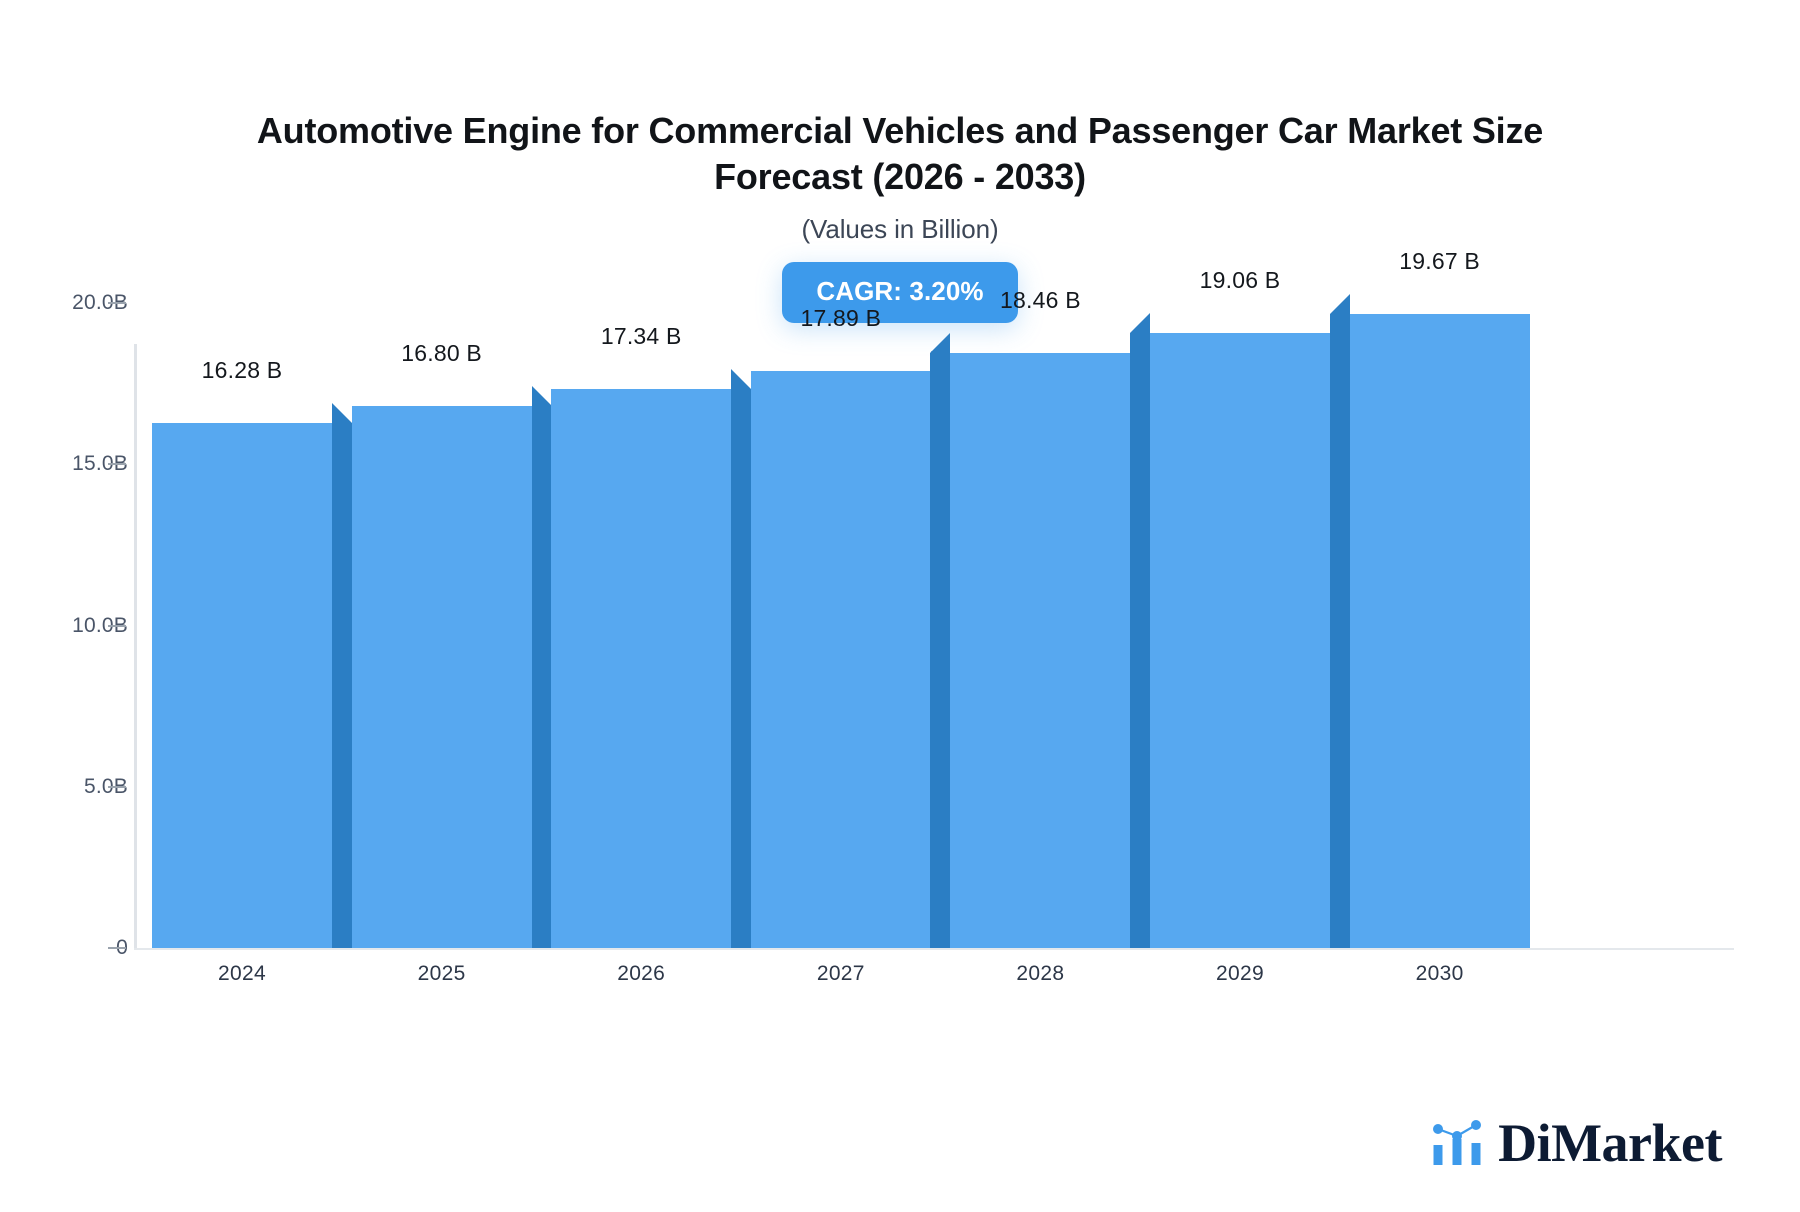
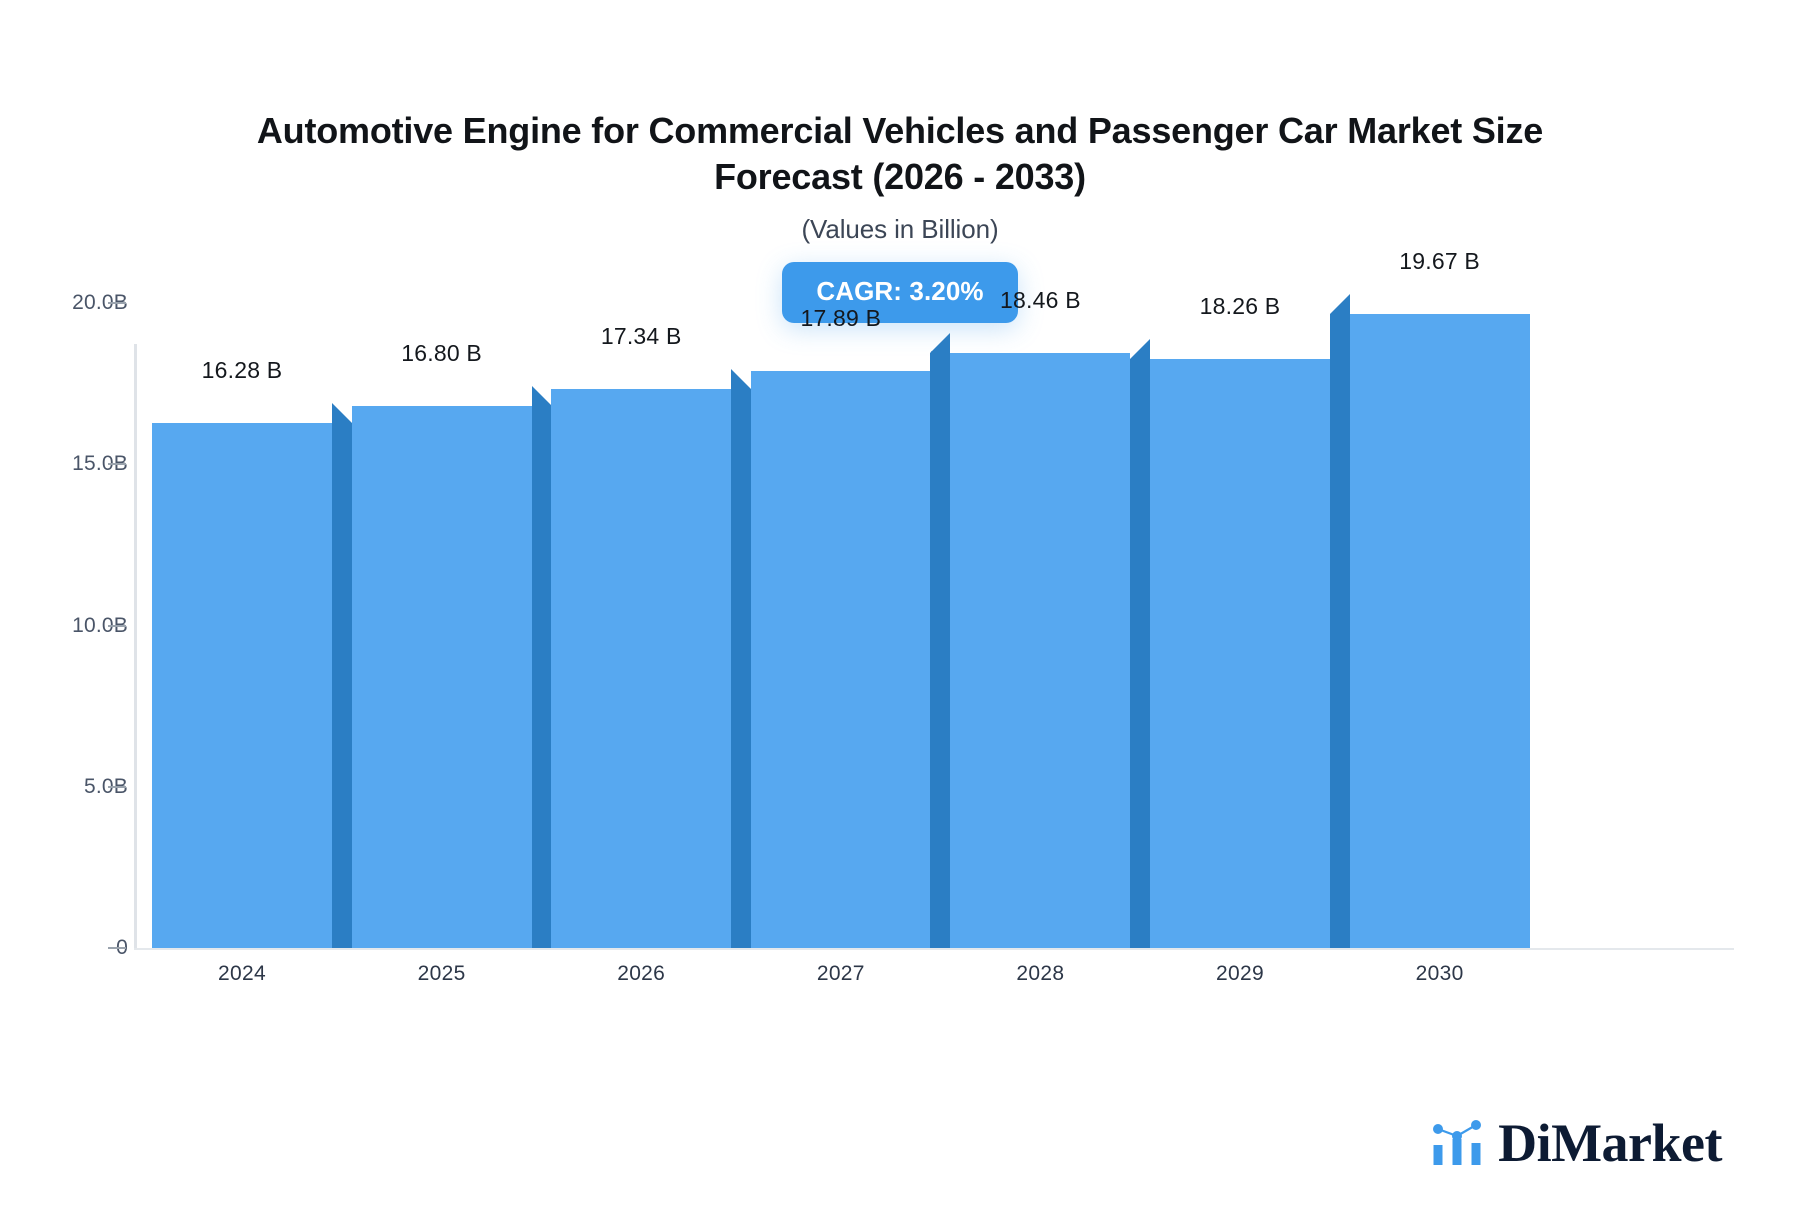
2029: 19.06 -> 18.26
